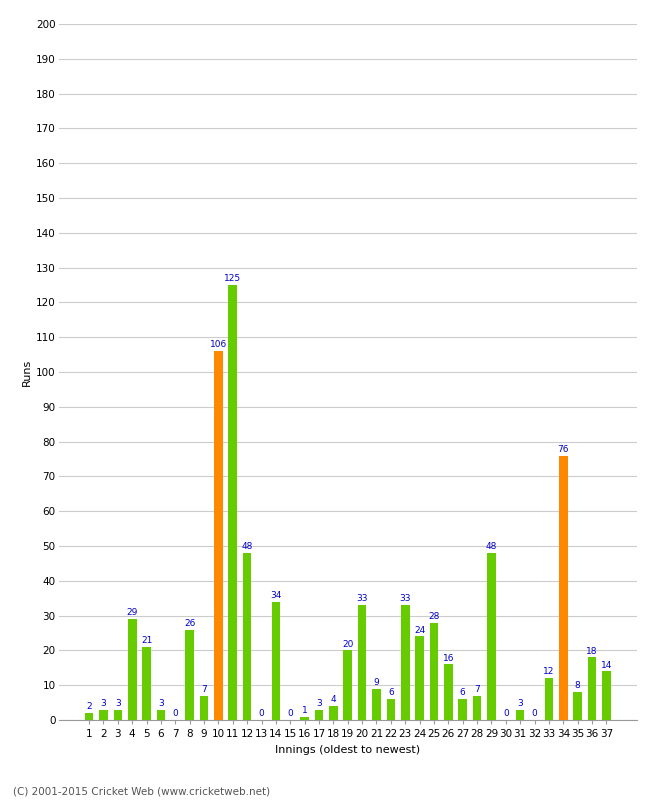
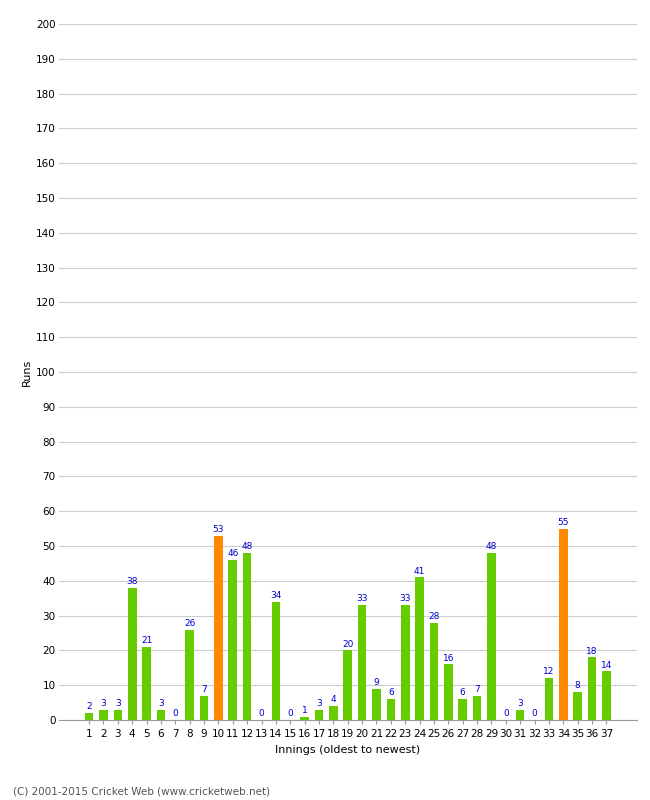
4: 29 -> 38
10: 106 -> 53
11: 125 -> 46
24: 24 -> 41
34: 76 -> 55
